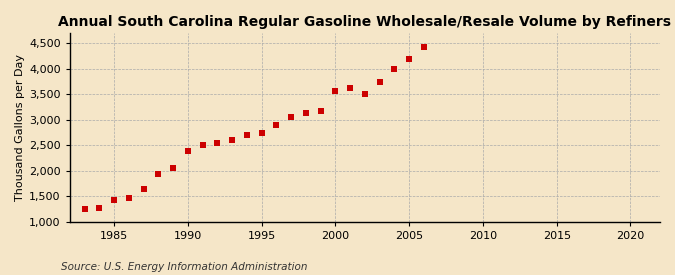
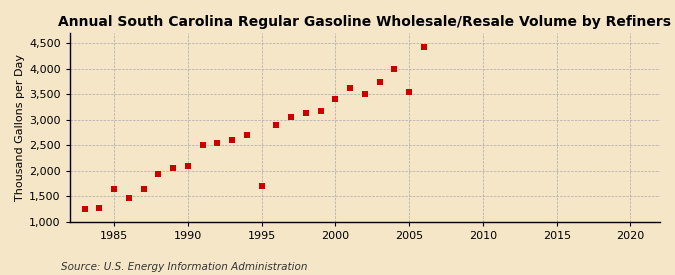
1985: 1,430 -> 1,640
1990: 2,380 -> 2,100
1995: 2,730 -> 1,700
2000: 3,570 -> 3,400
2005: 4,180 -> 3,540
